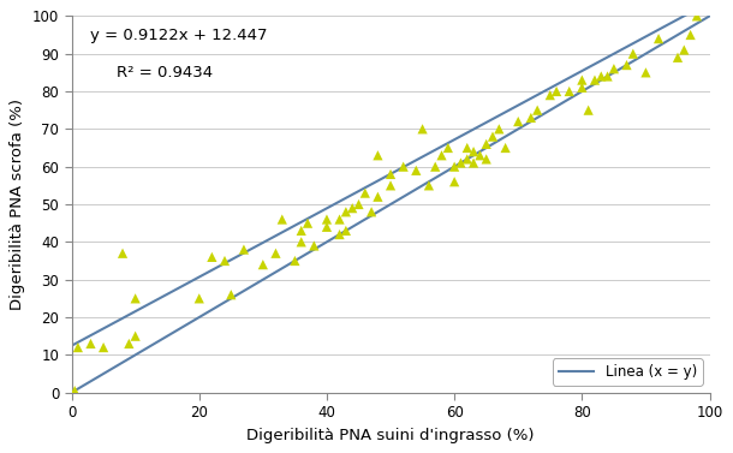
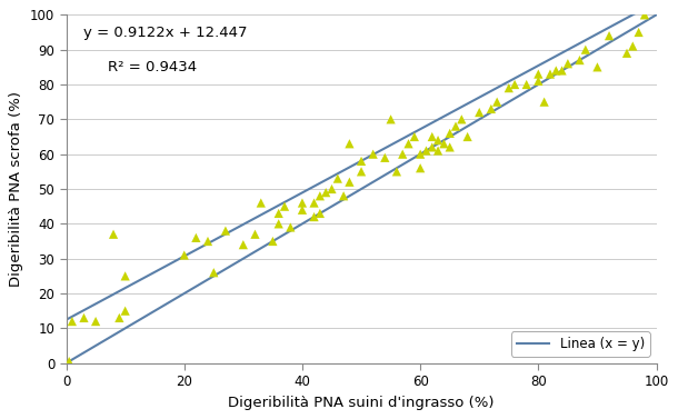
20: 25.0 -> 31.0
